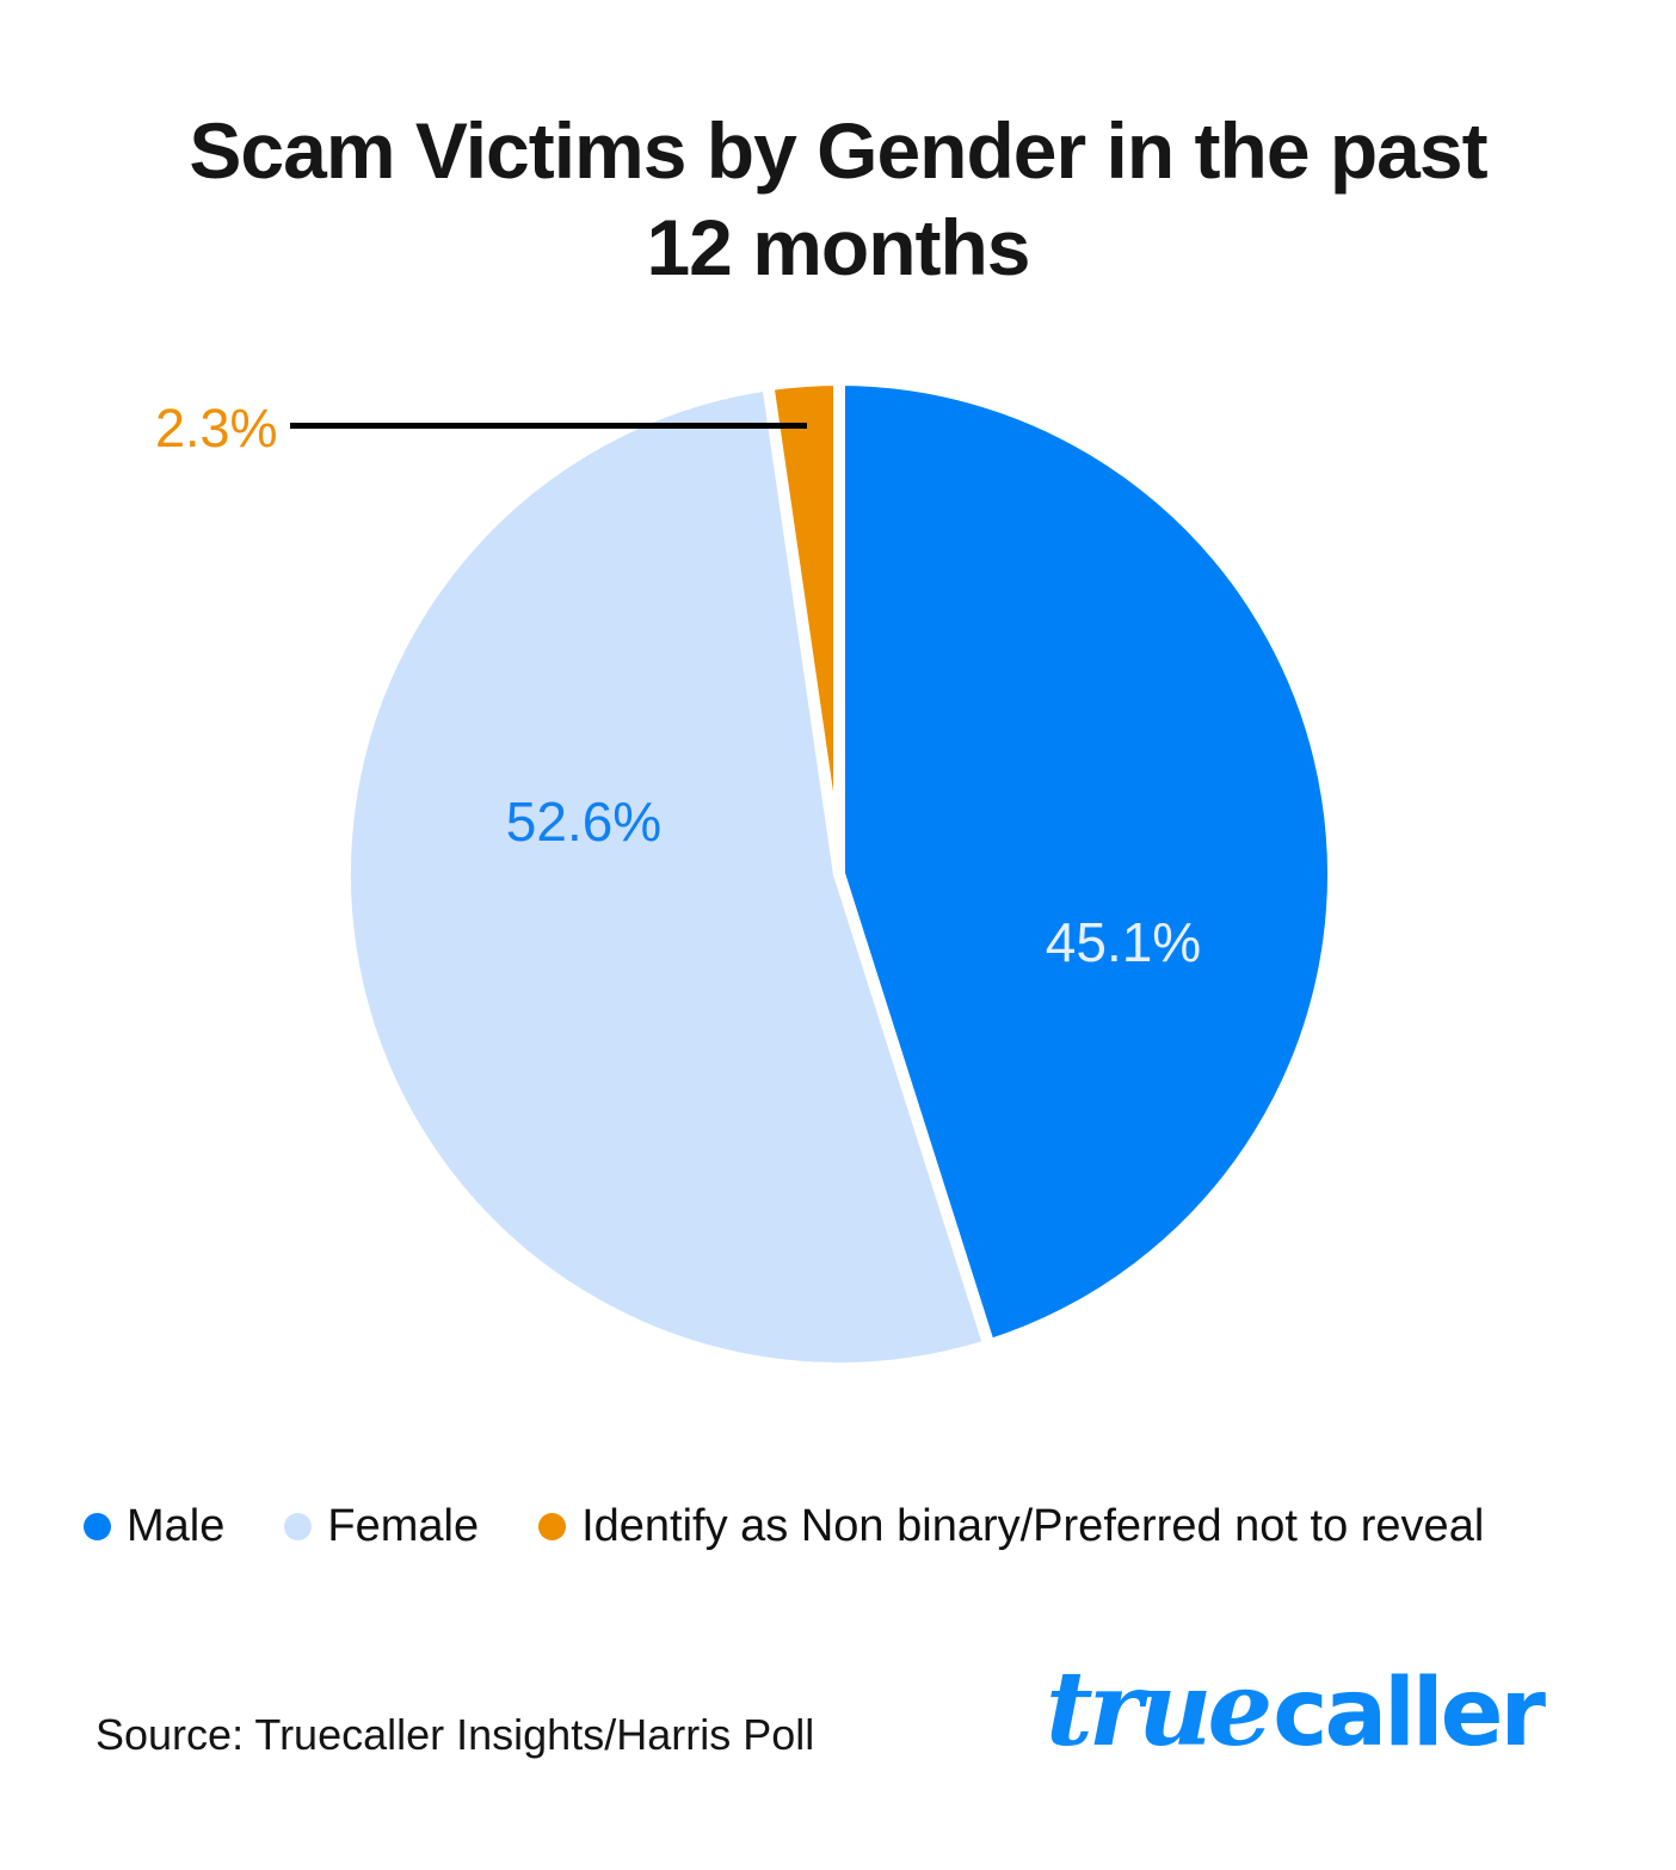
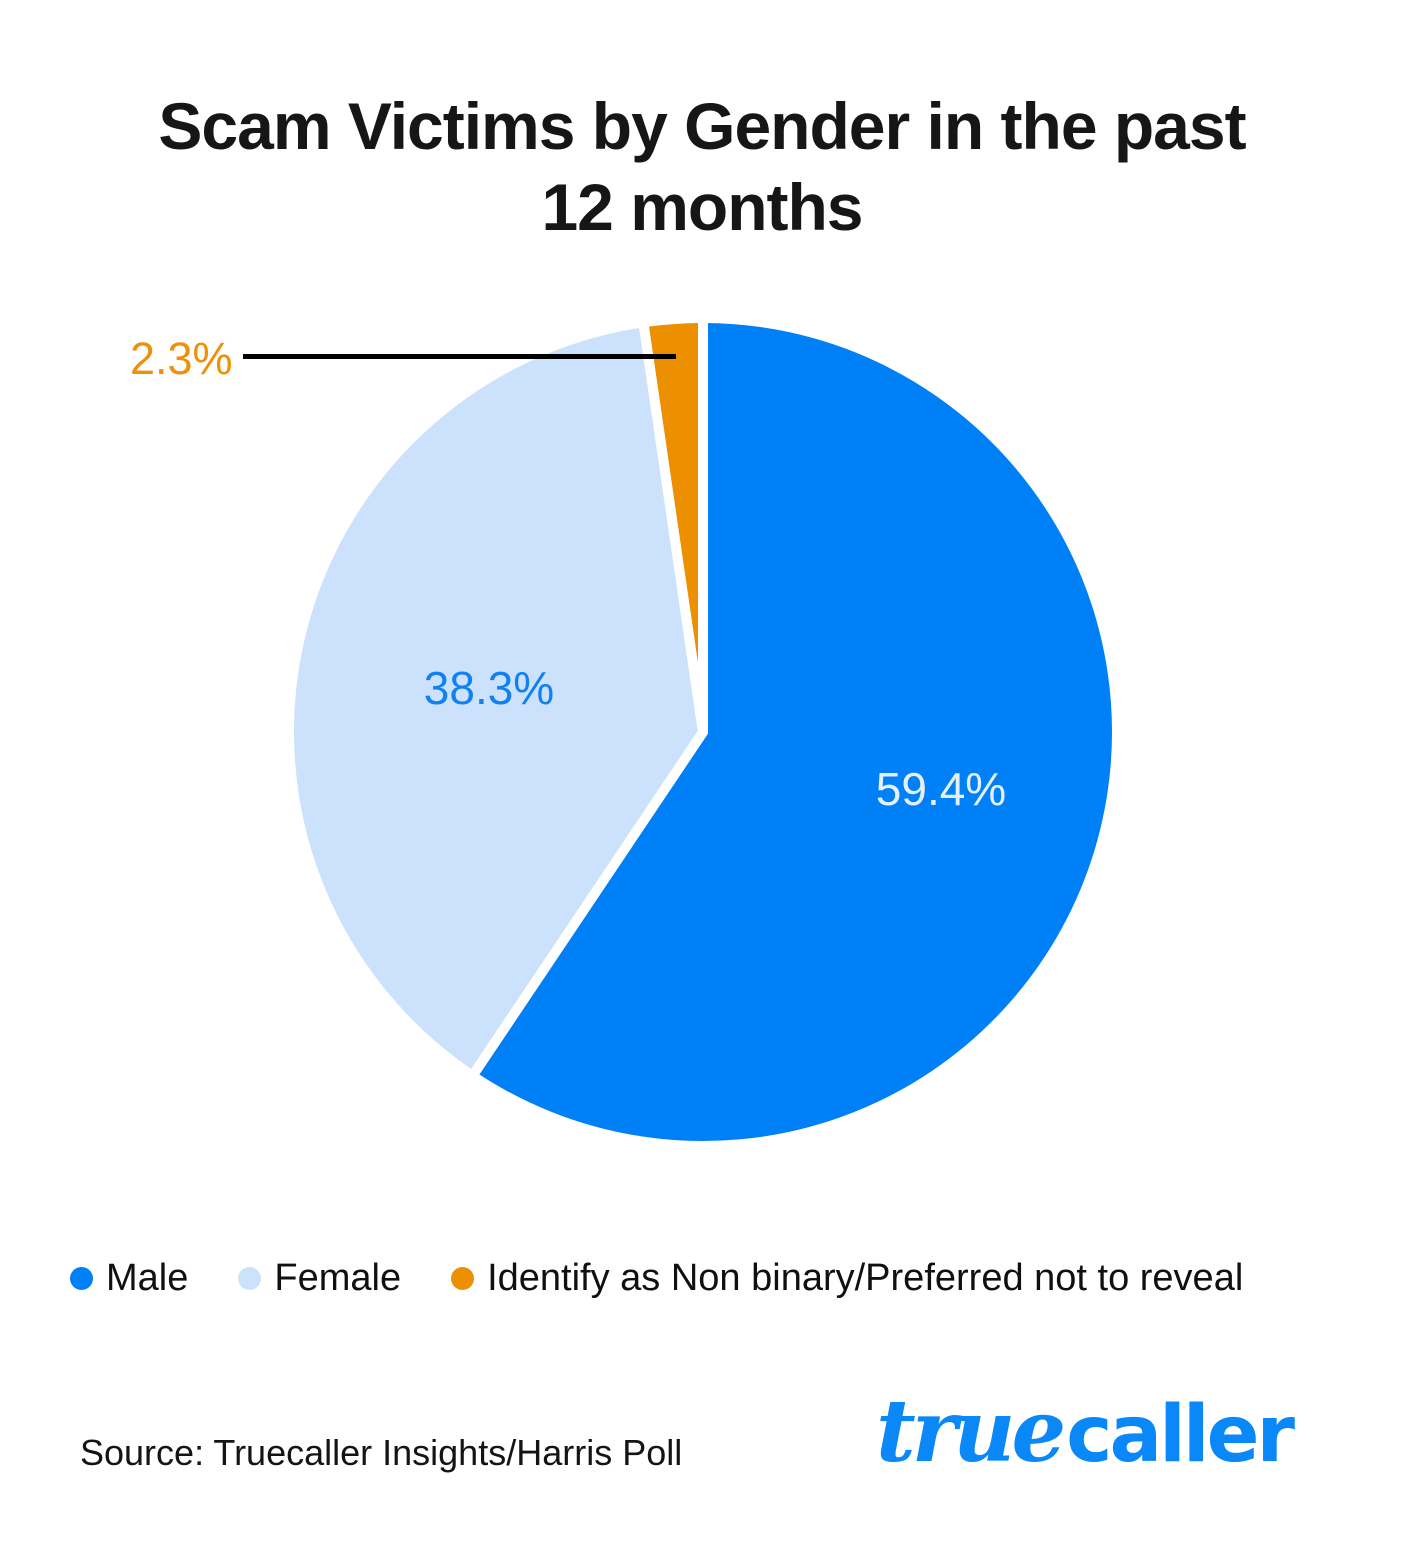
Male: 45.1% -> 59.4%
Female: 52.6% -> 38.3%
